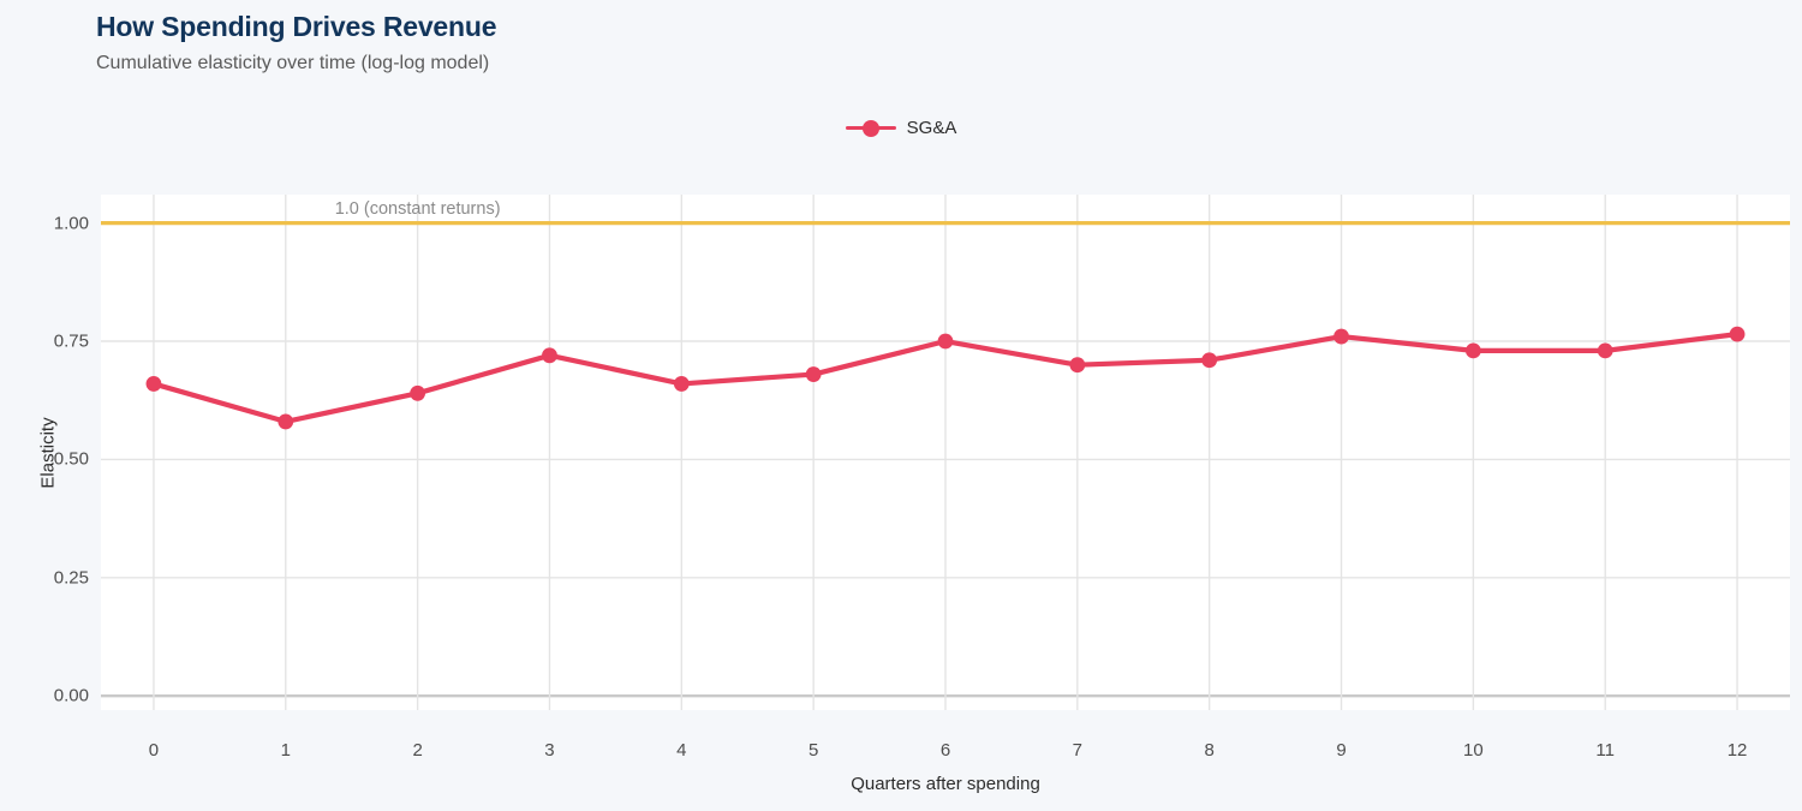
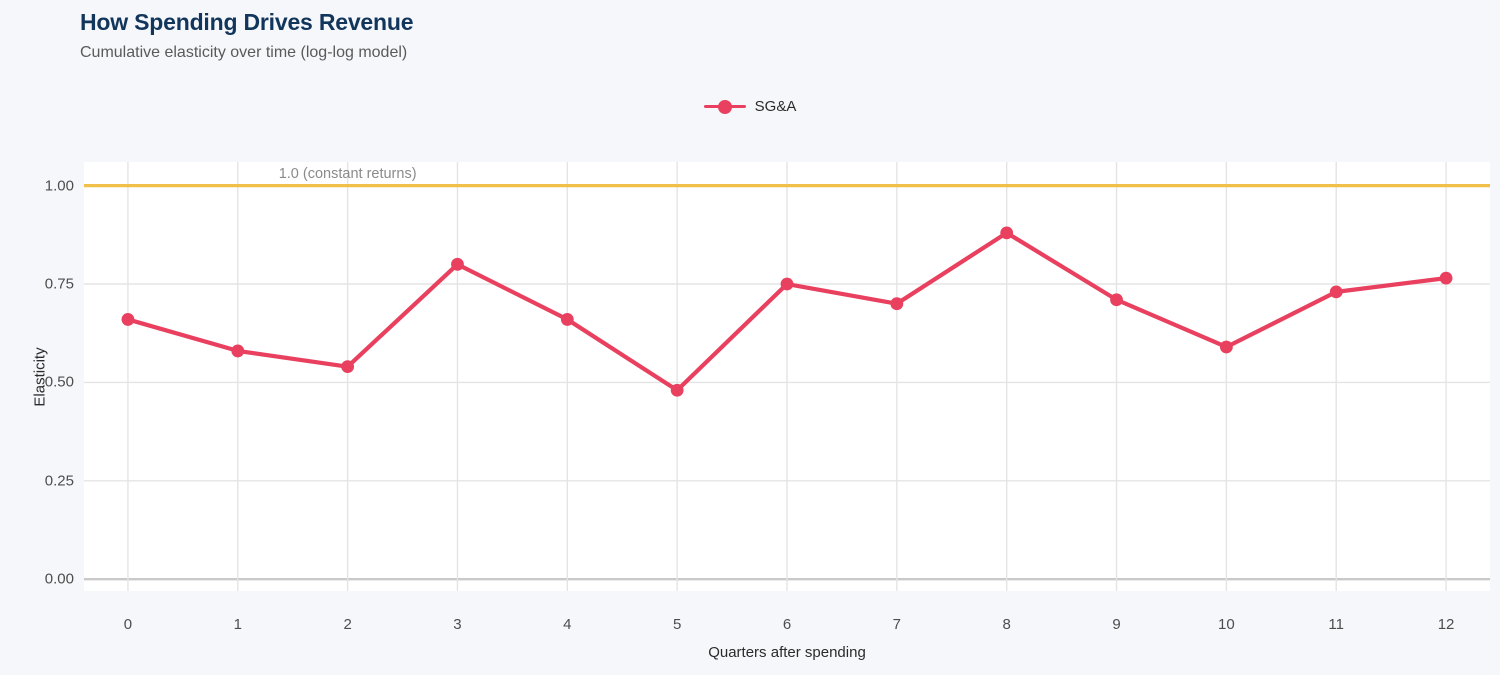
2: 0.64 -> 0.54
3: 0.72 -> 0.80
5: 0.68 -> 0.48
8: 0.71 -> 0.88
9: 0.76 -> 0.71
10: 0.73 -> 0.59
